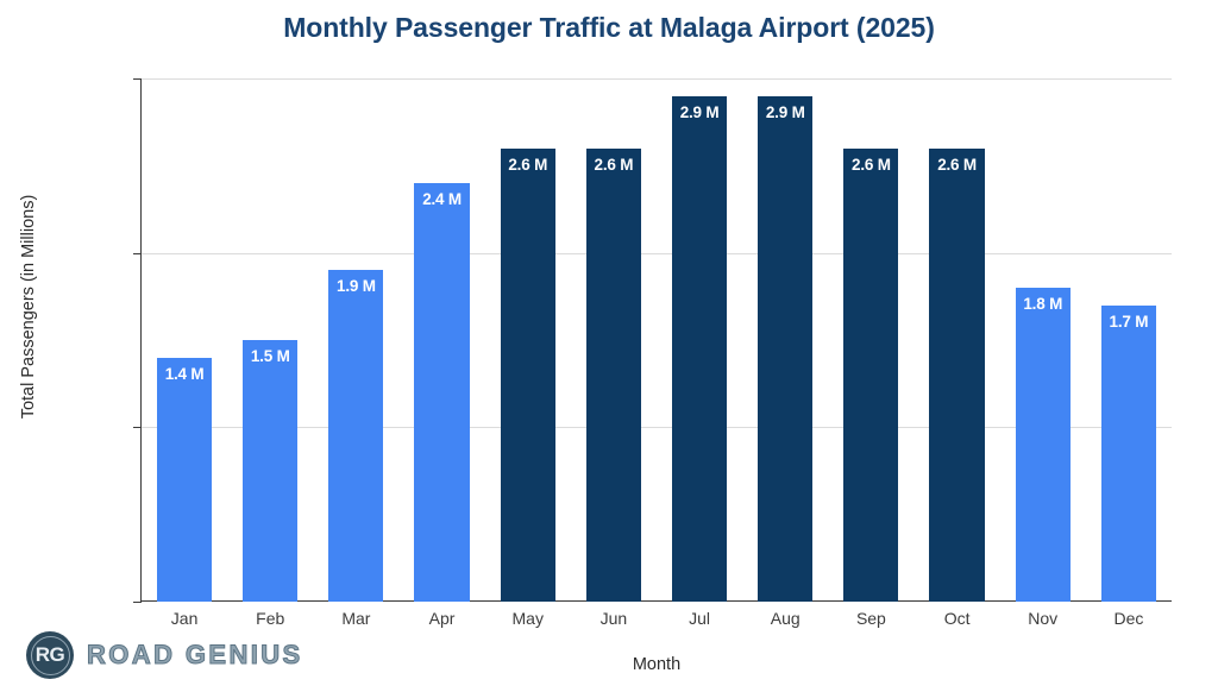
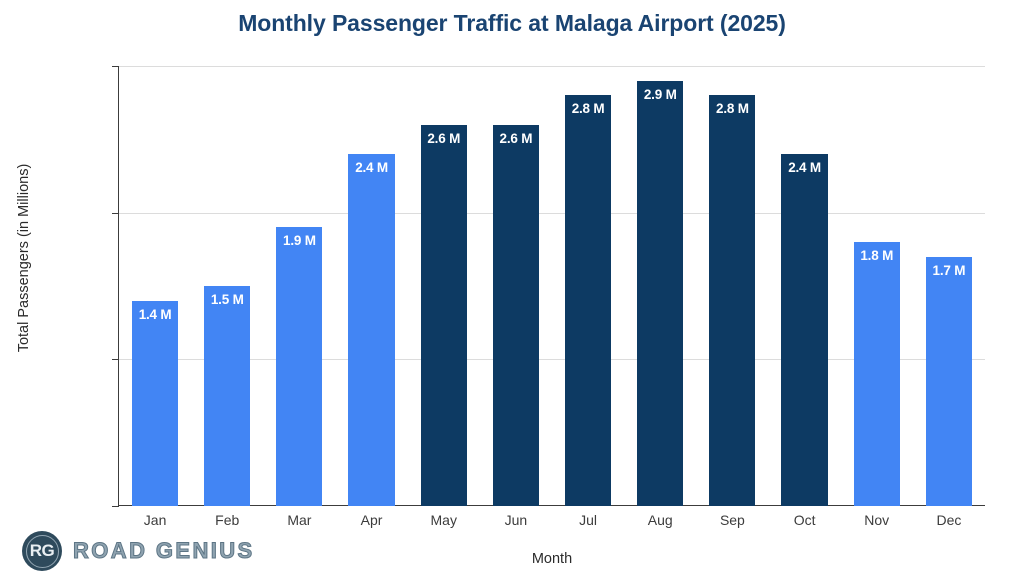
Jul: 2.9 -> 2.8
Sep: 2.6 -> 2.8
Oct: 2.6 -> 2.4
